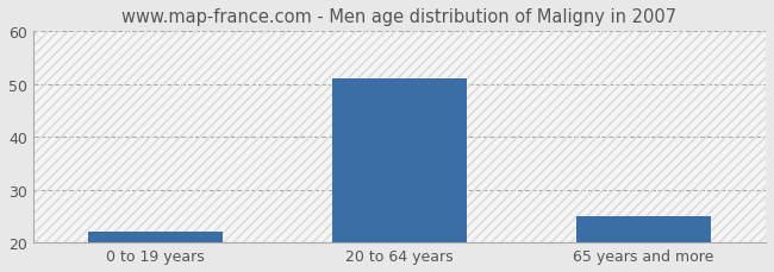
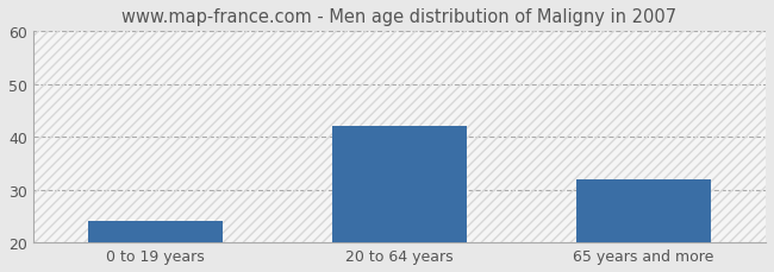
0 to 19 years: 22 -> 24
20 to 64 years: 51 -> 42
65 years and more: 25 -> 32
